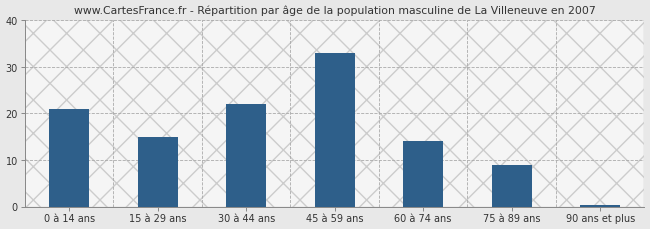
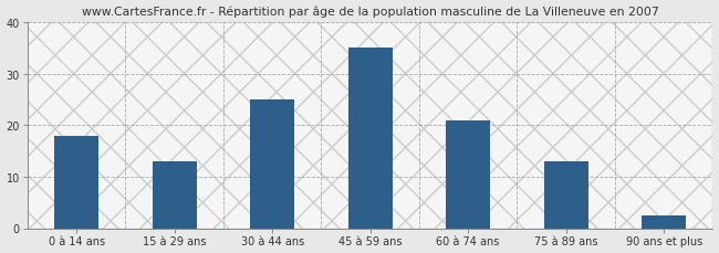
0 à 14 ans: 21.0 -> 18.0
15 à 29 ans: 15.0 -> 13.0
30 à 44 ans: 22.0 -> 25.0
45 à 59 ans: 33.0 -> 35.0
60 à 74 ans: 14.0 -> 21.0
75 à 89 ans: 9.0 -> 13.0
90 ans et plus: 0.4 -> 2.5
